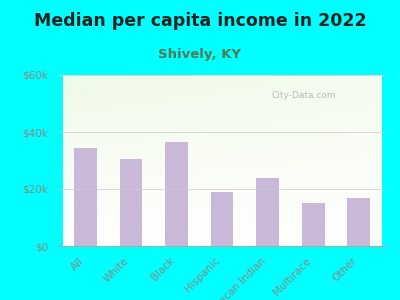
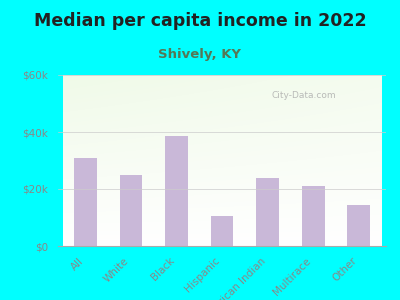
All: $34.5k -> $31.0k
White: $30.5k -> $25.0k
Black: $36.5k -> $38.5k
Hispanic: $19.0k -> $10.5k
Multirace: $15.0k -> $21.0k
Other: $17.0k -> $14.5k
